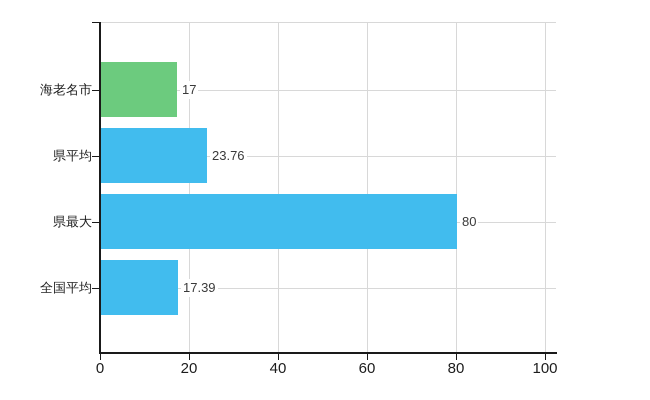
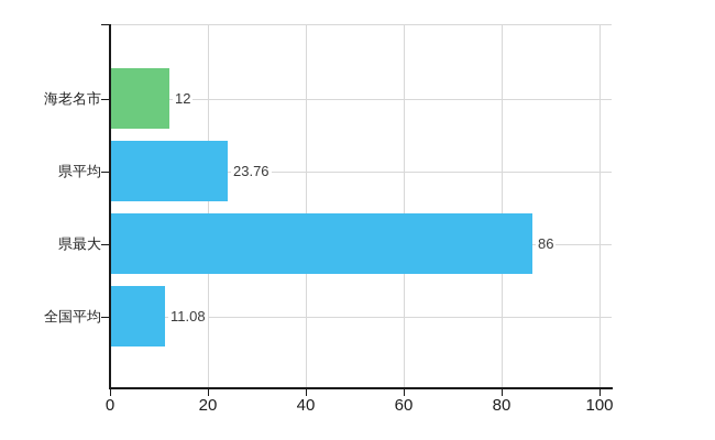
海老名市: 17 -> 12
県最大: 80 -> 86
全国平均: 17.39 -> 11.08
